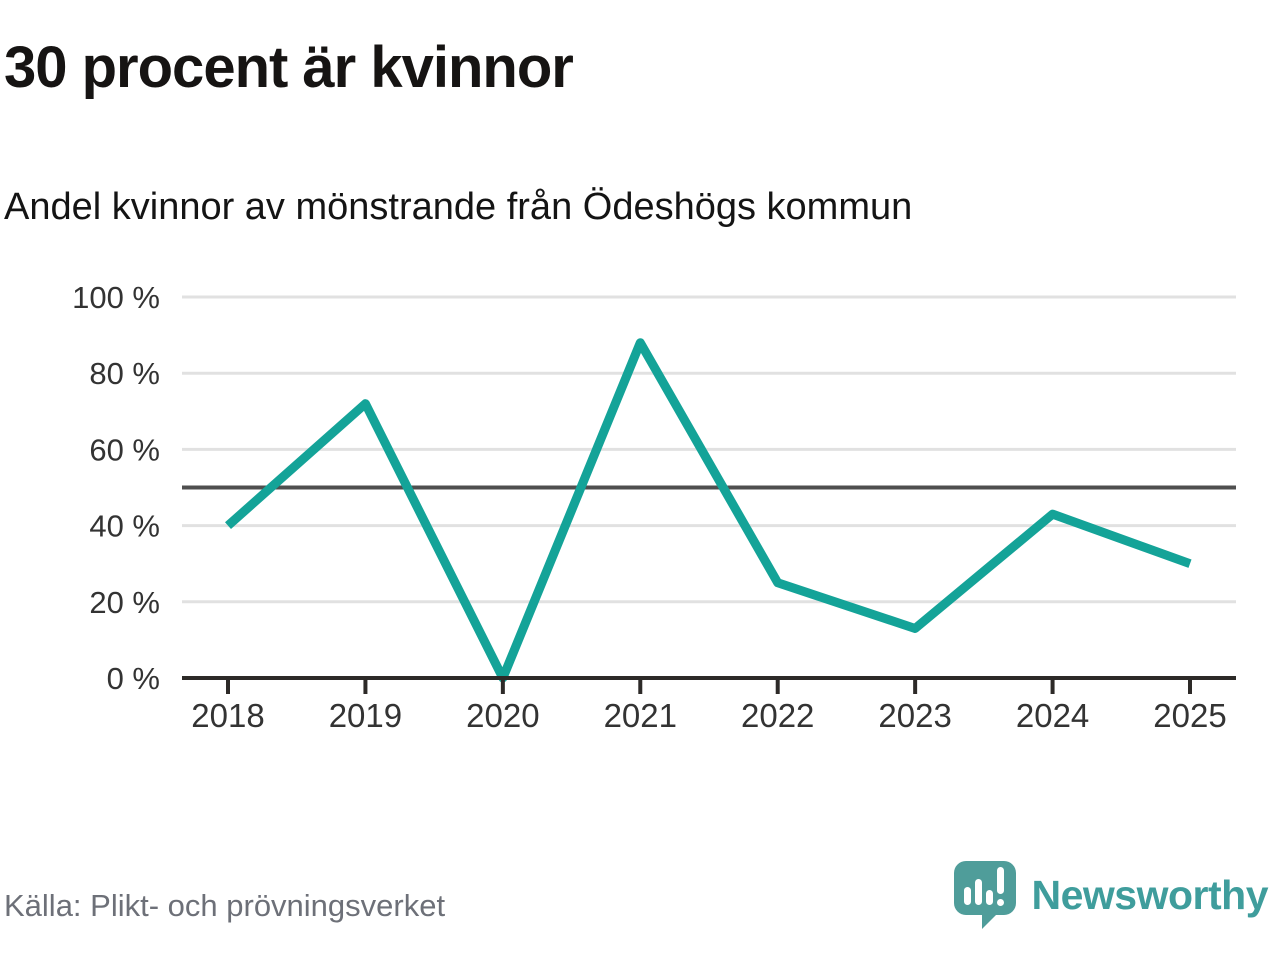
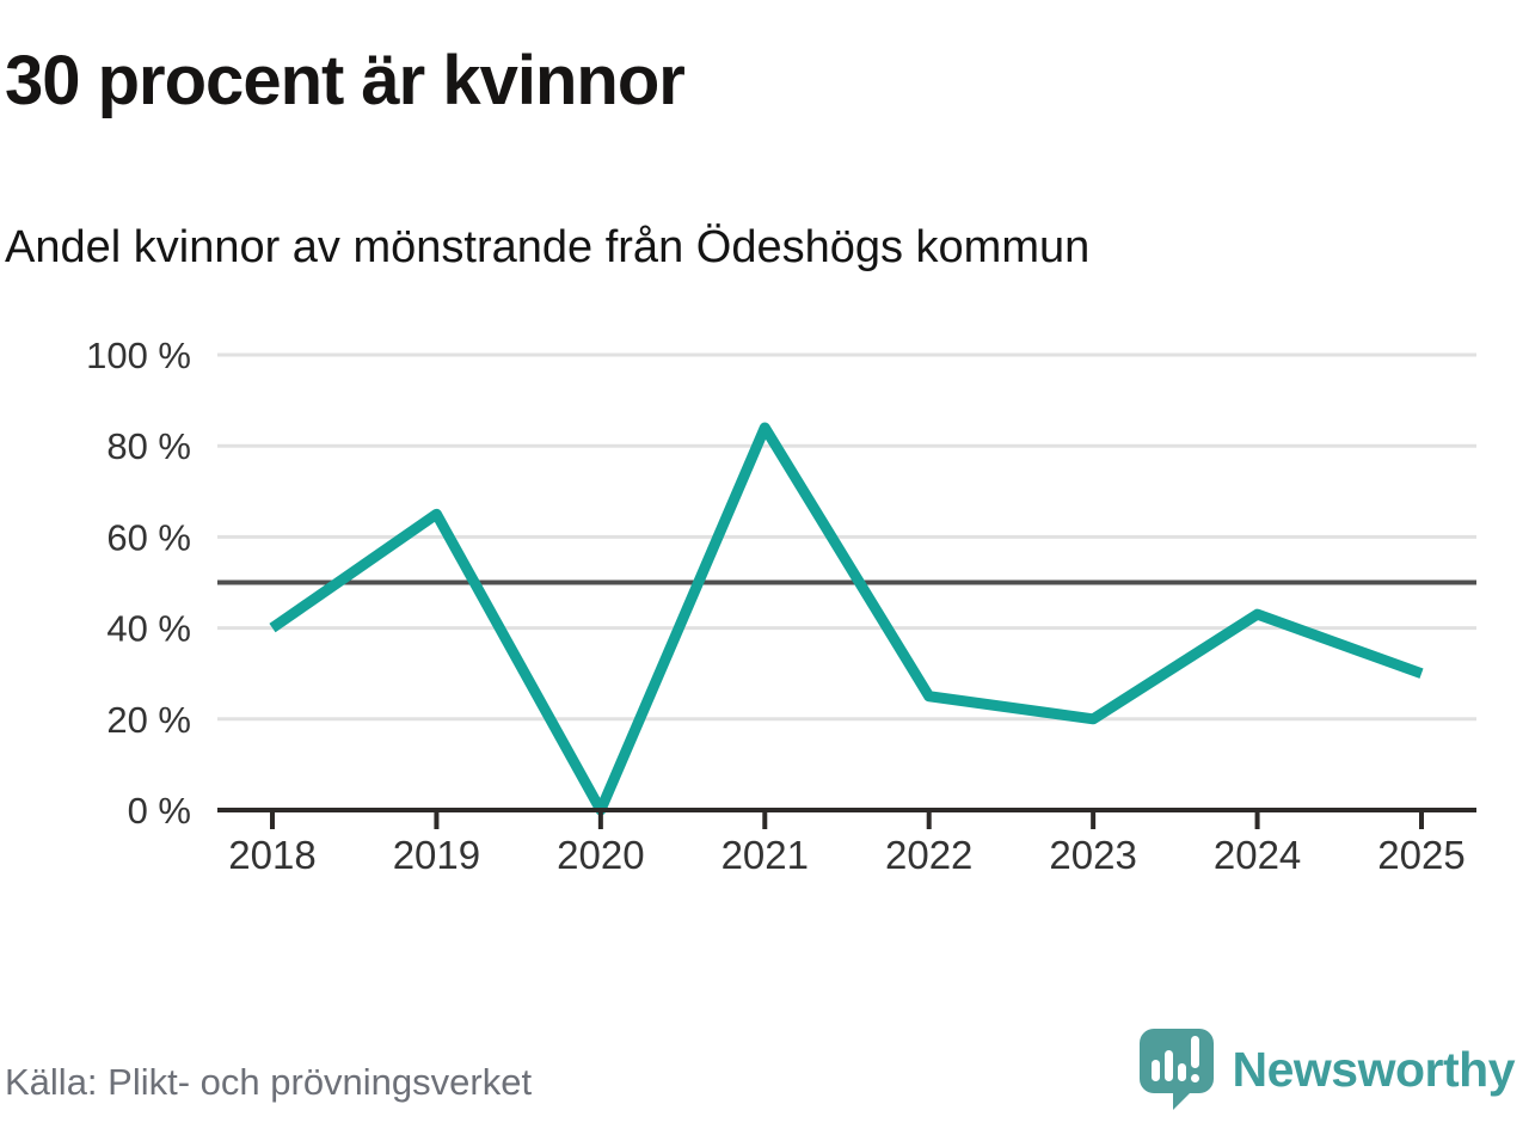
2019: 72% -> 65%
2021: 88% -> 84%
2023: 13% -> 20%
